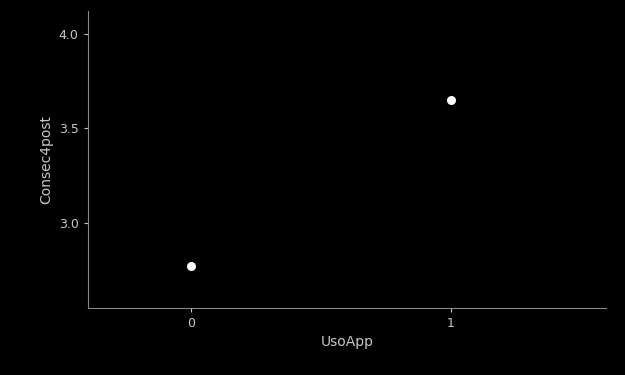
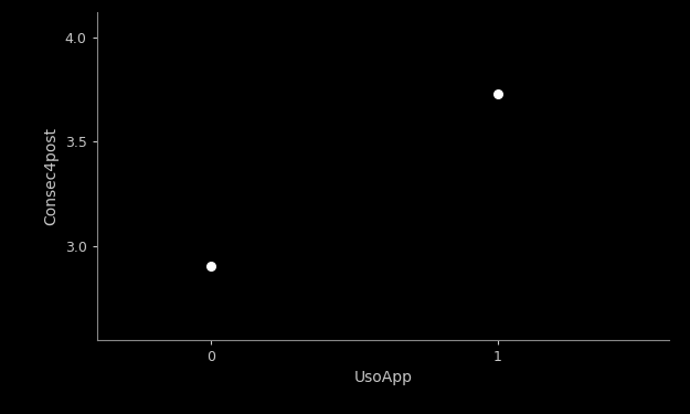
0: 2.77 -> 2.90
1: 3.65 -> 3.73
